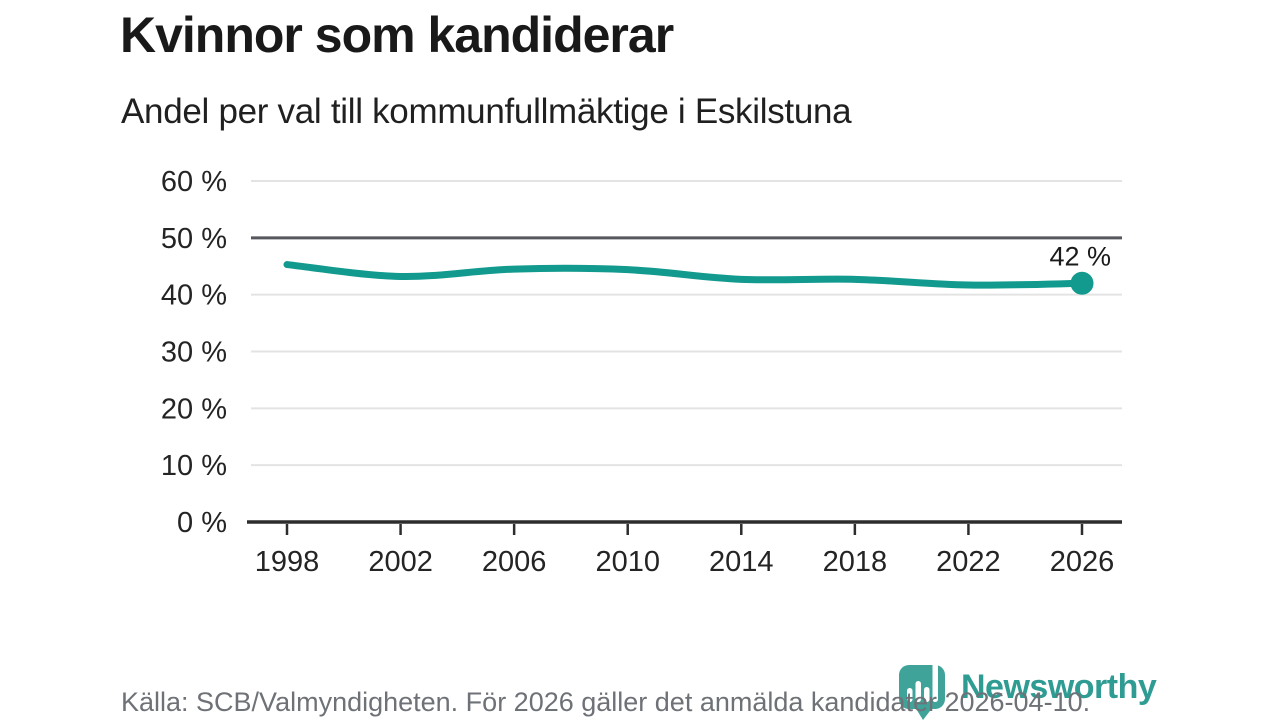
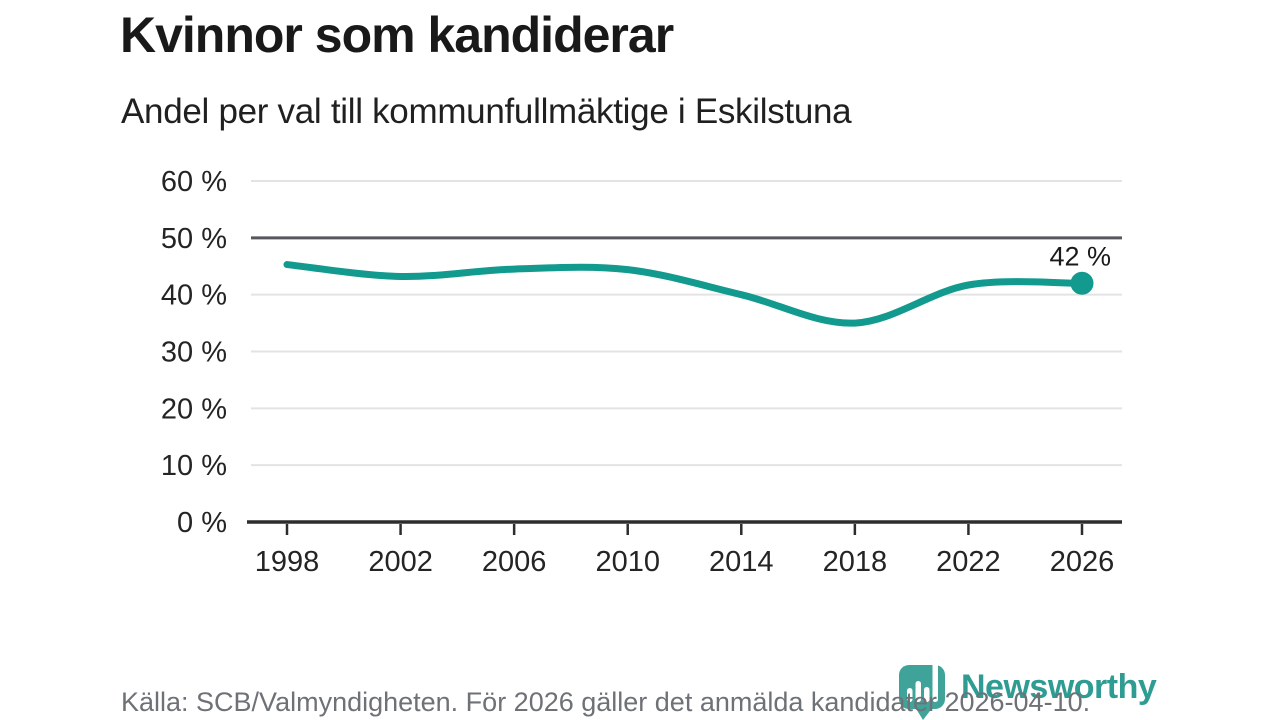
2014: 43% -> 40%
2018: 43% -> 35%
